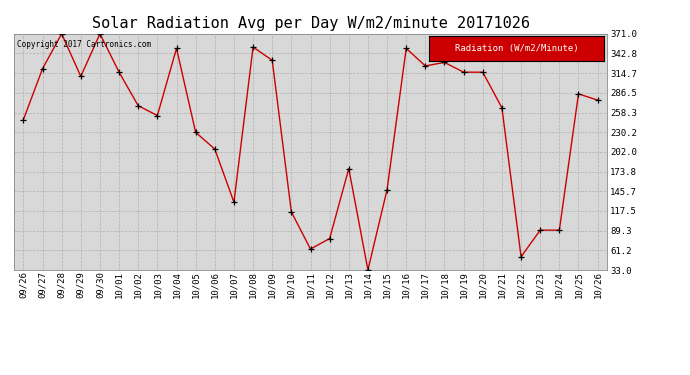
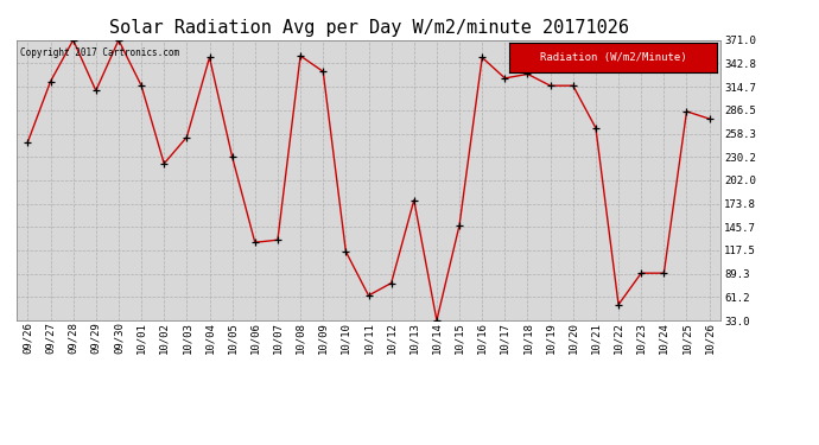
10/02: 268 -> 222
10/06: 206 -> 127
